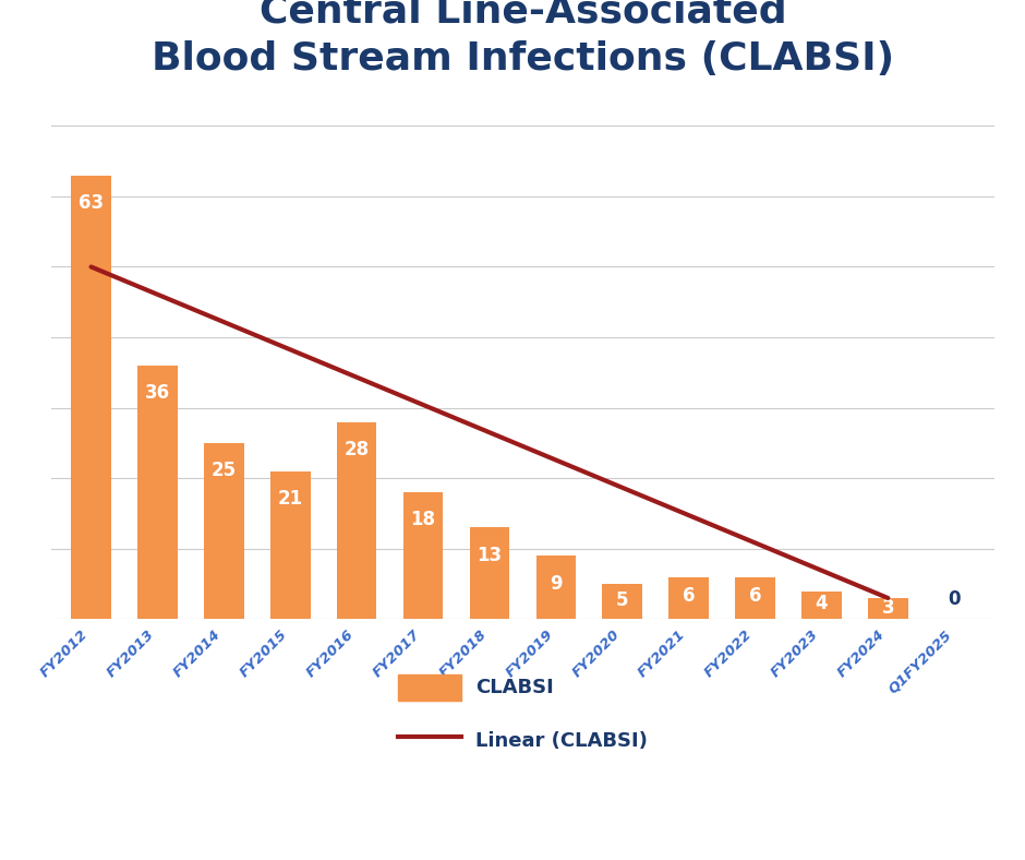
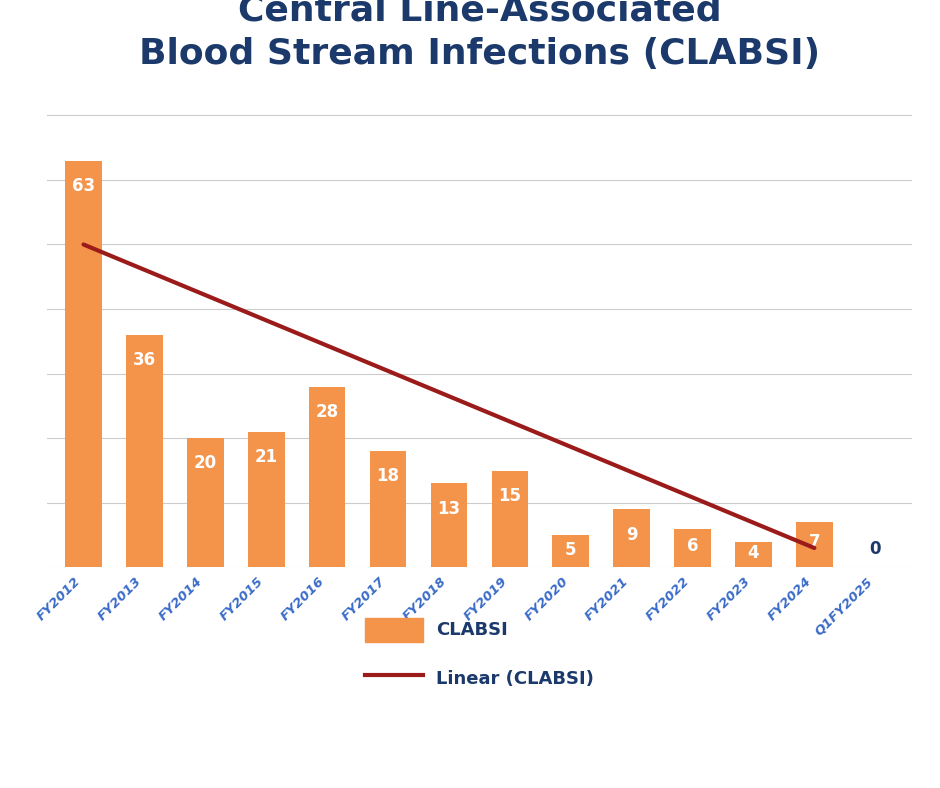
FY2014: 25 -> 20
FY2019: 9 -> 15
FY2021: 6 -> 9
FY2024: 3 -> 7
